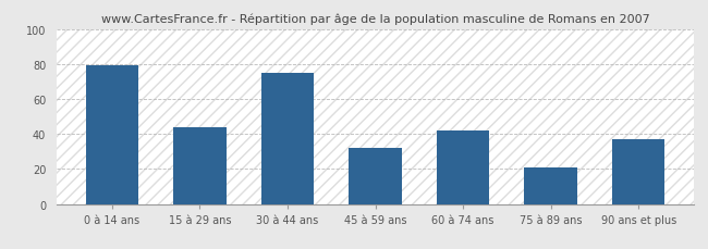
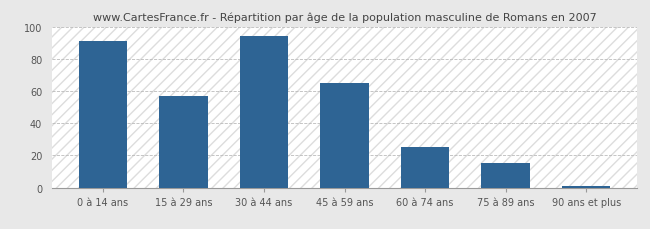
0 à 14 ans: 79 -> 91
15 à 29 ans: 44 -> 57
30 à 44 ans: 75 -> 94
45 à 59 ans: 32 -> 65
60 à 74 ans: 42 -> 25
75 à 89 ans: 21 -> 15
90 ans et plus: 37 -> 1
